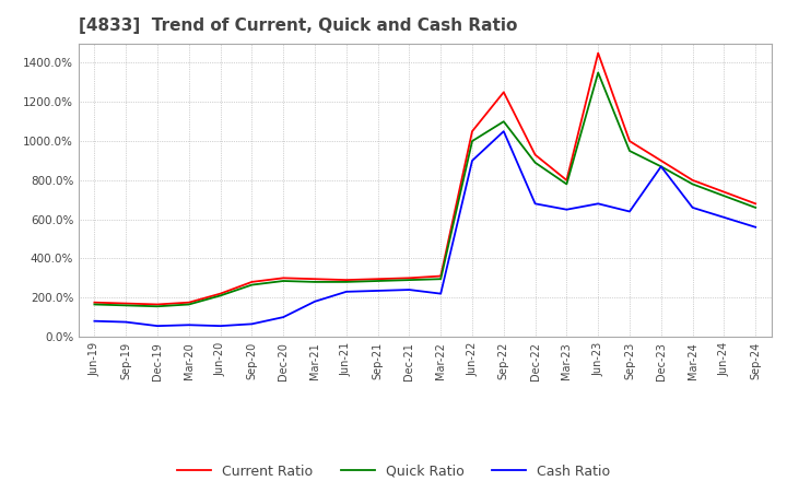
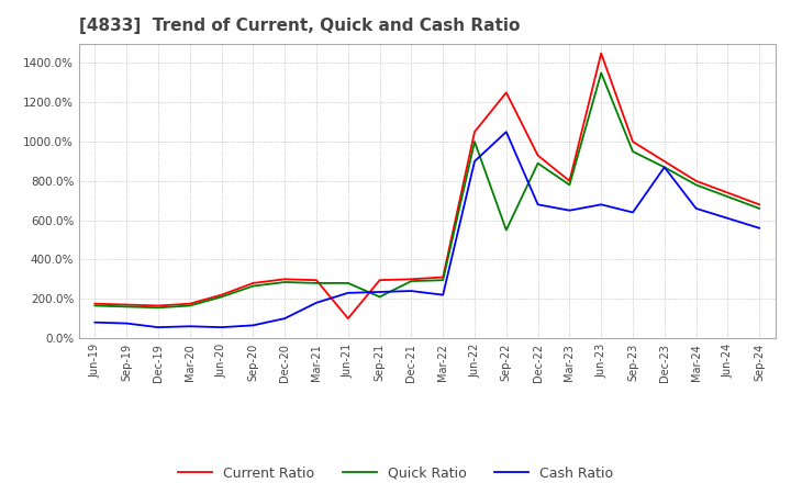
Current Ratio/Jun-21: 290% -> 100%
Quick Ratio/Sep-21: 280% -> 210%
Quick Ratio/Sep-22: 1100% -> 550%
